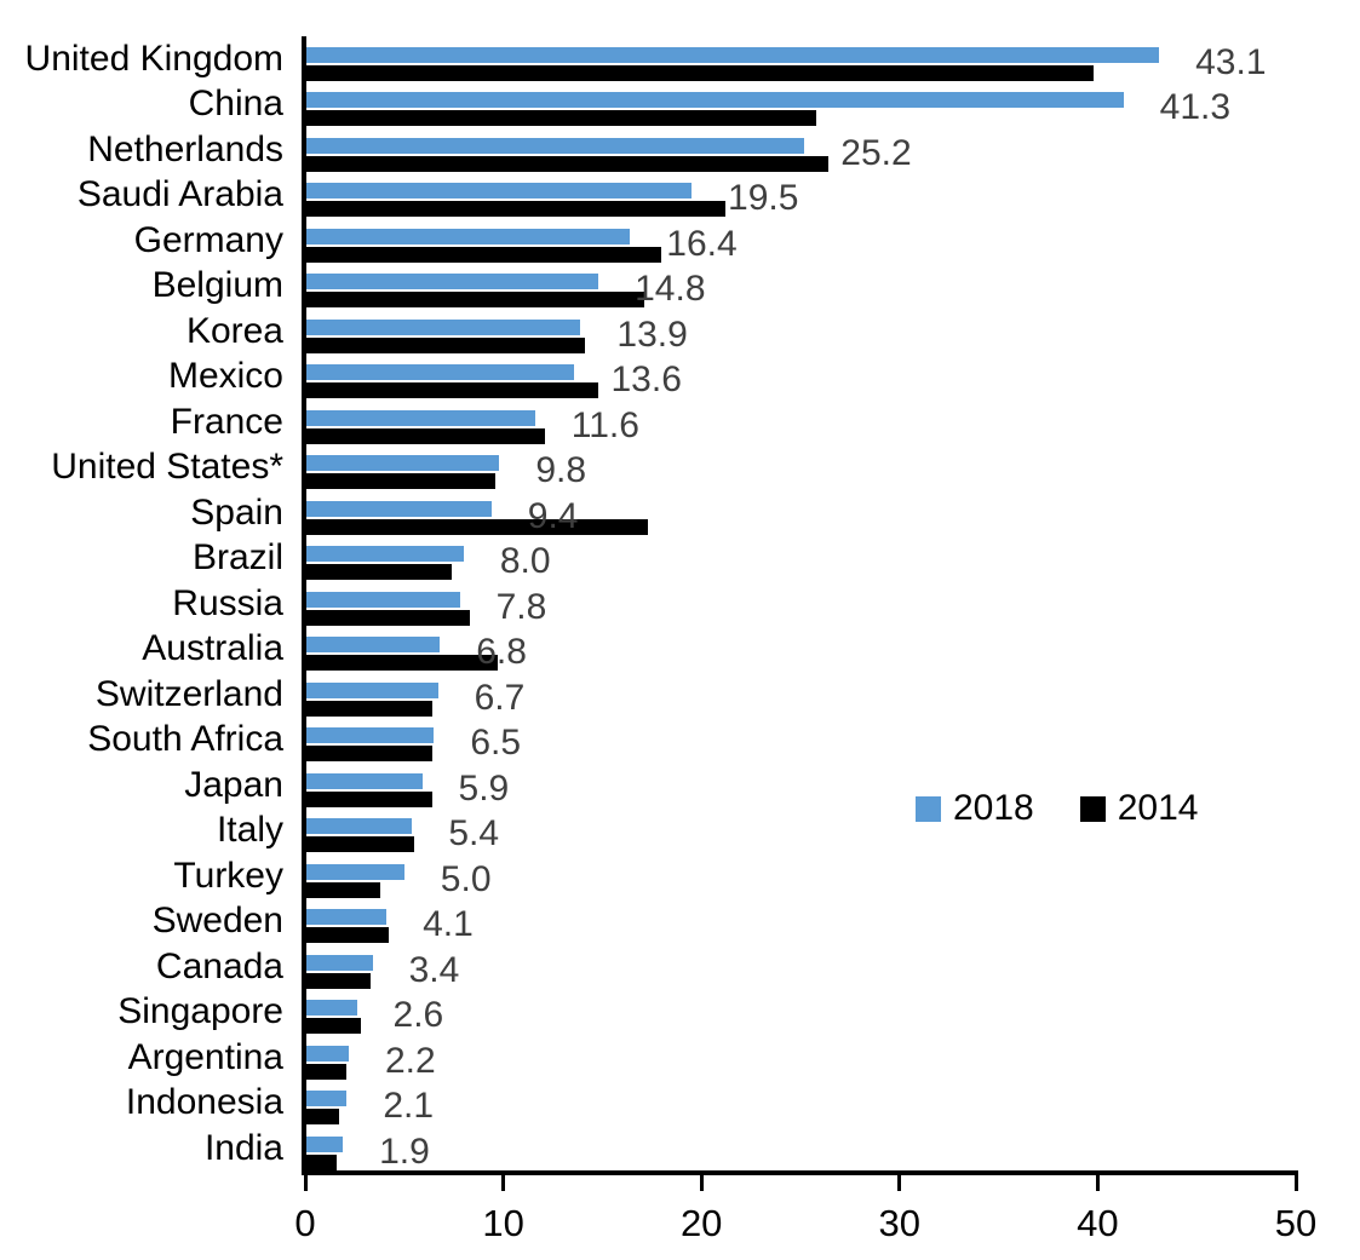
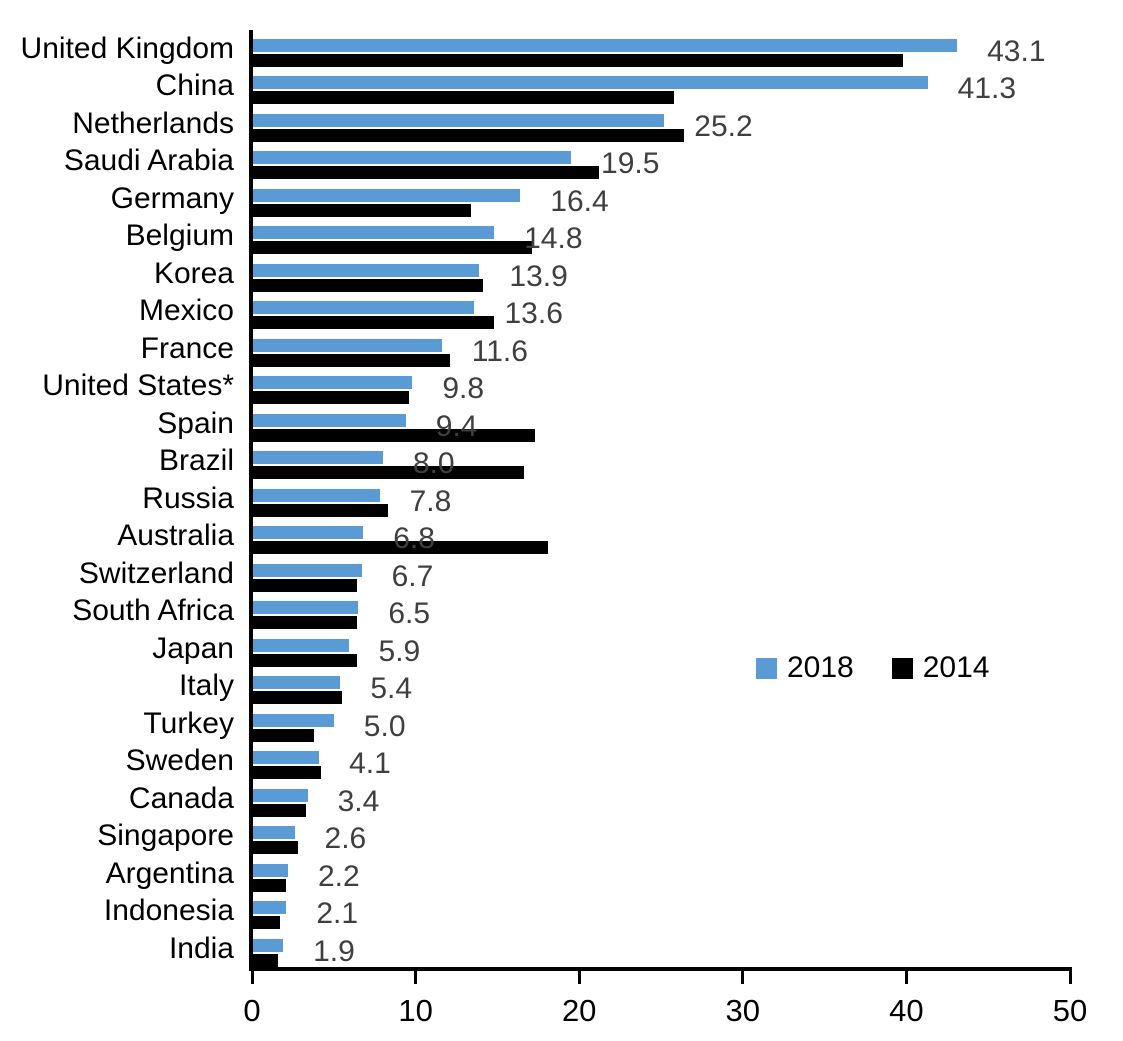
2014/Germany: 18.0 -> 13.4
2014/Brazil: 7.4 -> 16.6
2014/Australia: 9.7 -> 18.1
